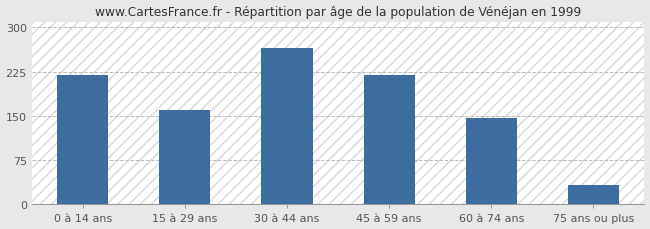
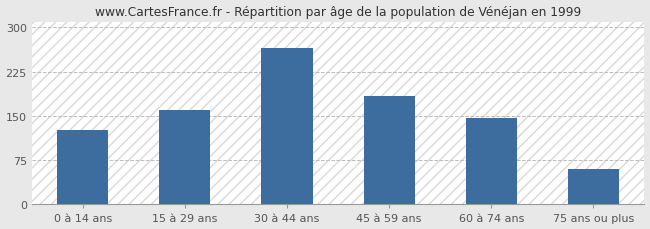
0 à 14 ans: 220 -> 126
45 à 59 ans: 220 -> 184
75 ans ou plus: 33 -> 60
